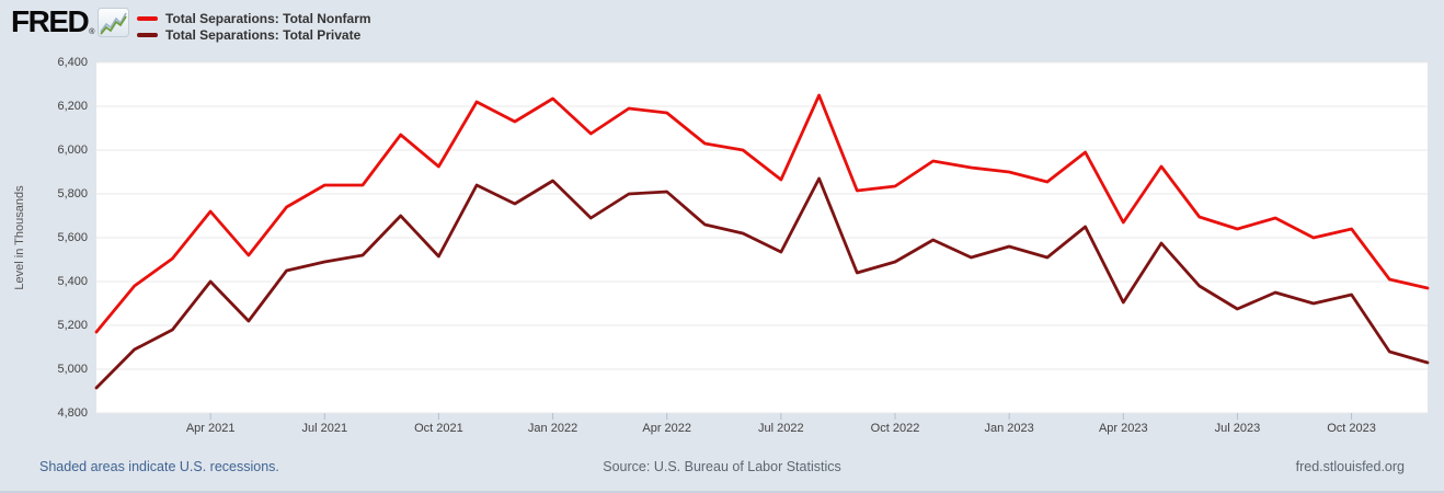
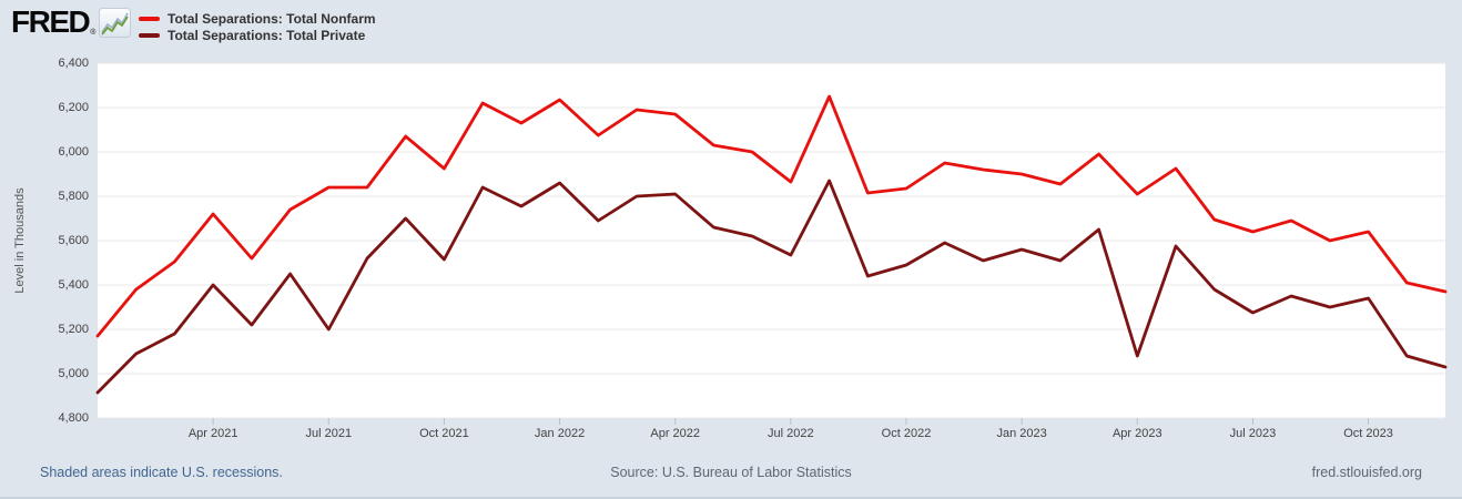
Total Separations: Total Private/Jul 2021: 5490 -> 5200
Total Separations: Total Nonfarm/Apr 2023: 5670 -> 5810
Total Separations: Total Private/Apr 2023: 5300 -> 5080
